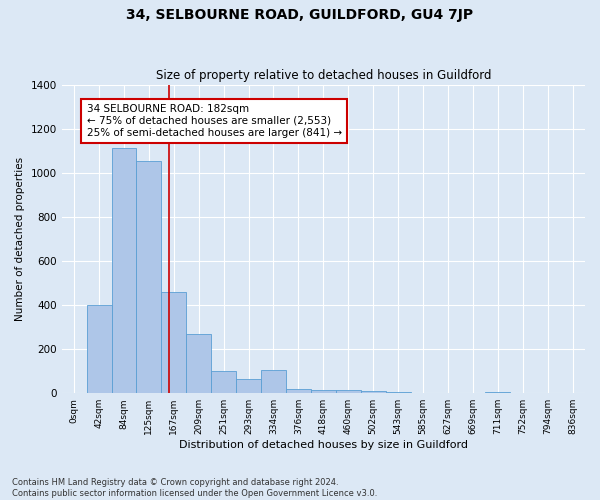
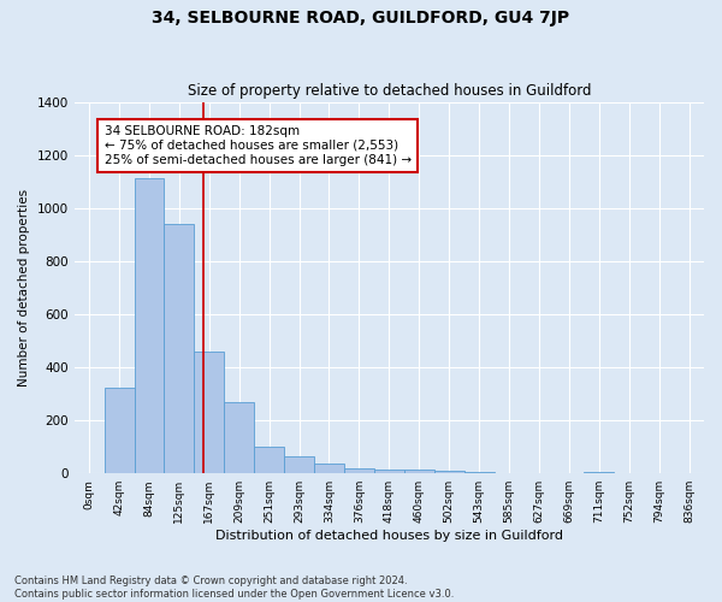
42sqm: 400 -> 325
125sqm: 1055 -> 940
334sqm: 105 -> 35
